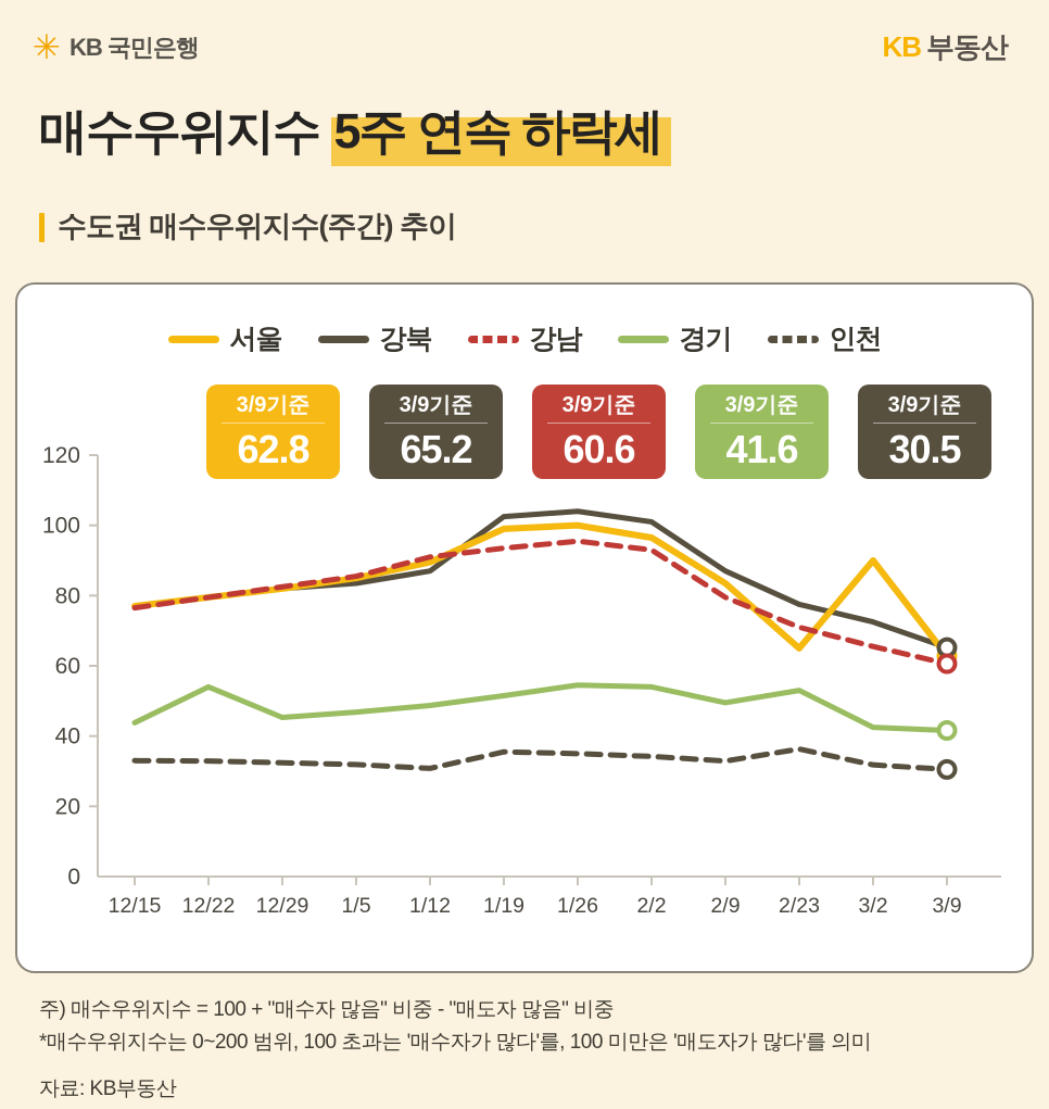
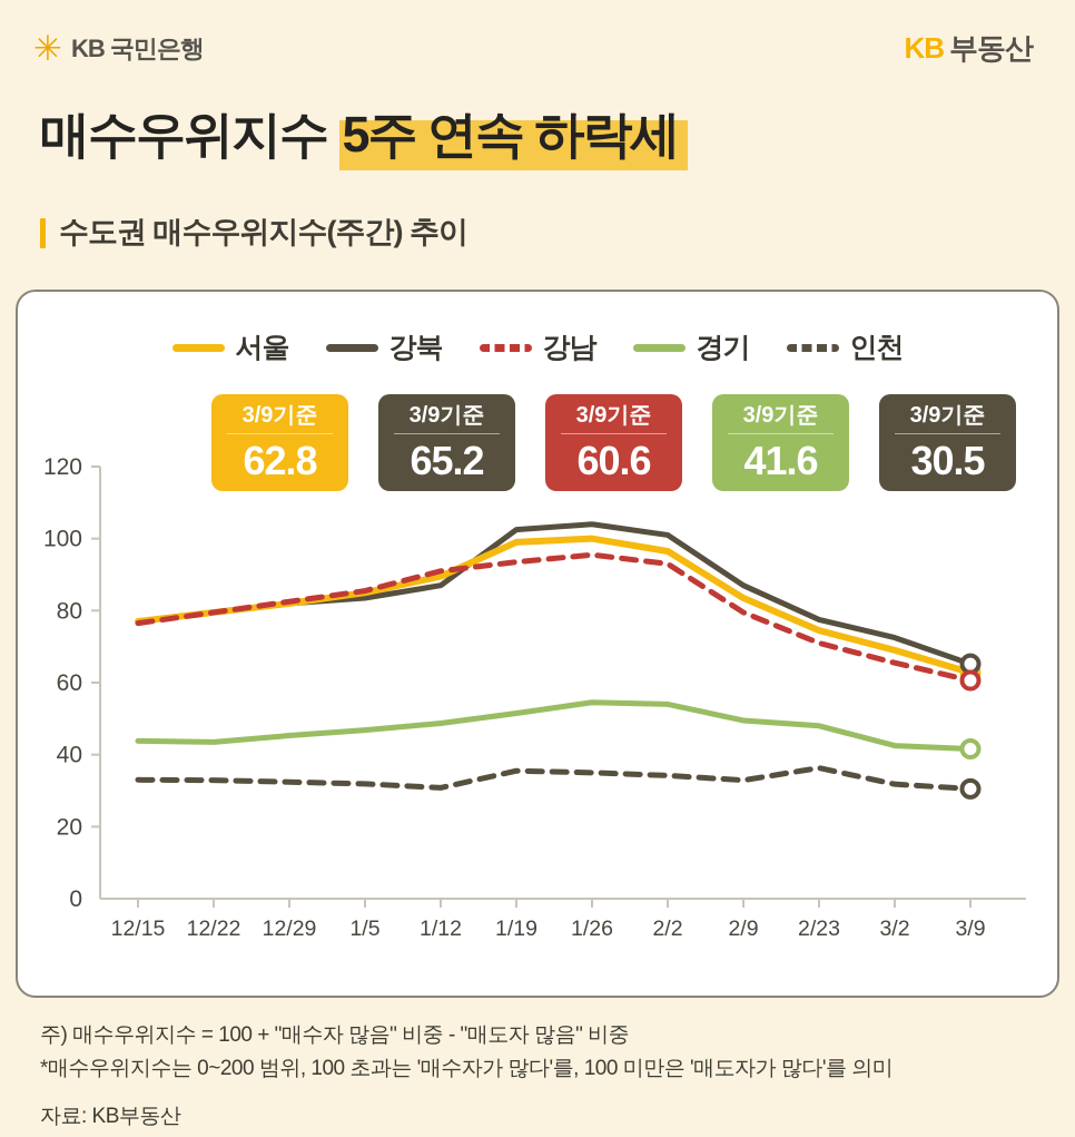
경기/12/22: 54 -> 44
서울/2/23: 65 -> 74
경기/2/23: 53 -> 48
서울/3/2: 90 -> 69
